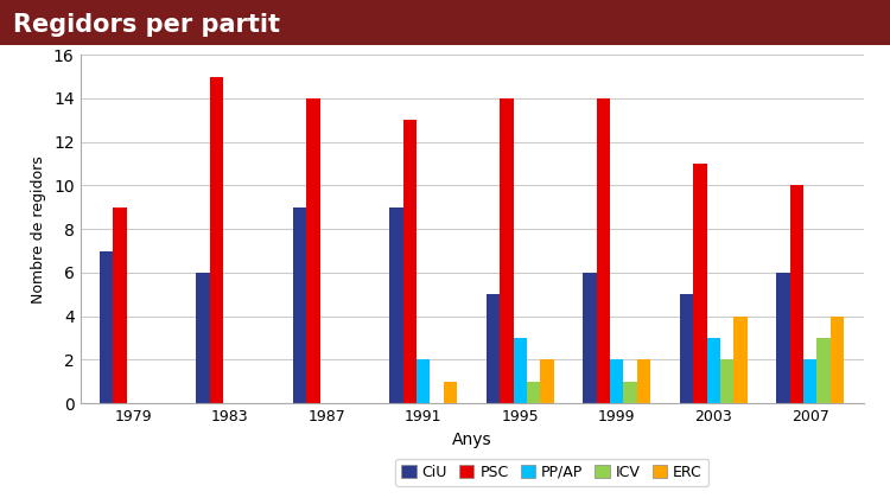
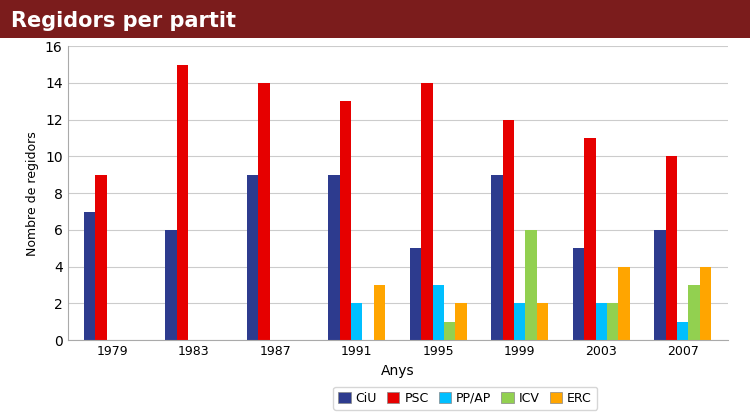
ERC/1991: 1 -> 3
CiU/1999: 6 -> 9
PSC/1999: 14 -> 12
ICV/1999: 1 -> 6
PP/AP/2003: 3 -> 2
PP/AP/2007: 2 -> 1
